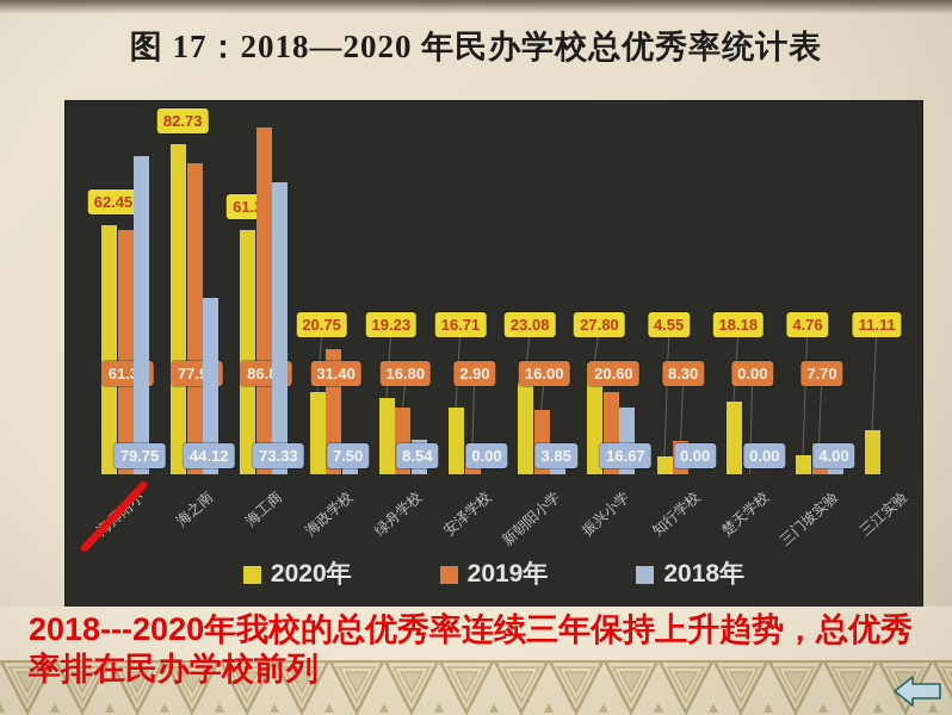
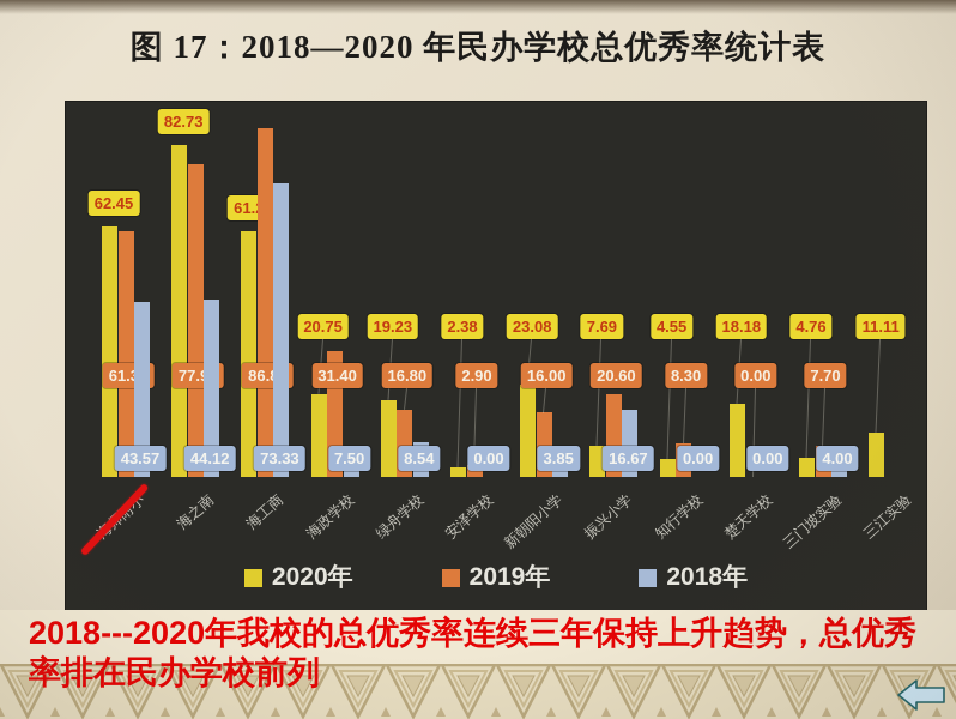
2018年/海师附小: 79.75 -> 43.57
2020年/安泽学校: 16.71 -> 2.38
2020年/振兴小学: 27.80 -> 7.69
